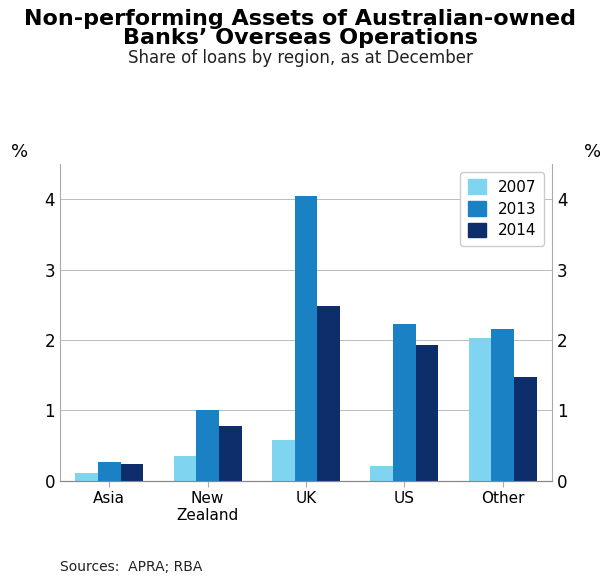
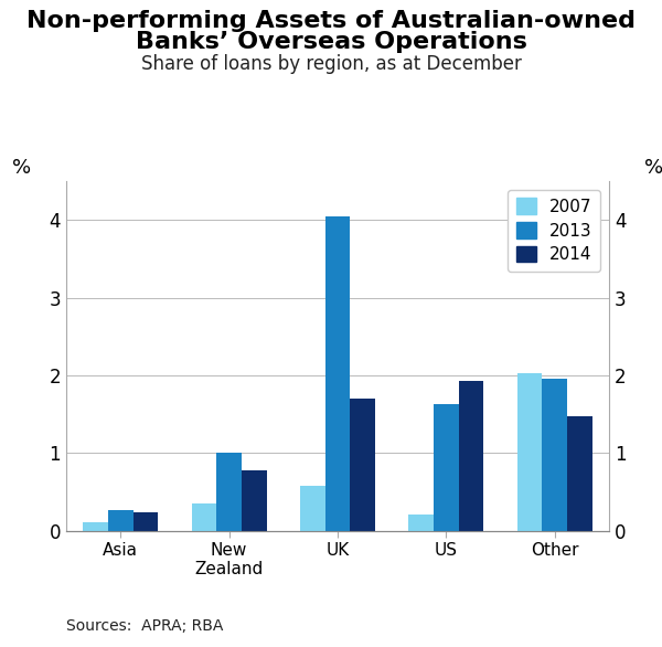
2014/UK: 2.48 -> 1.70
2013/US: 2.22 -> 1.63
2013/Other: 2.16 -> 1.95
